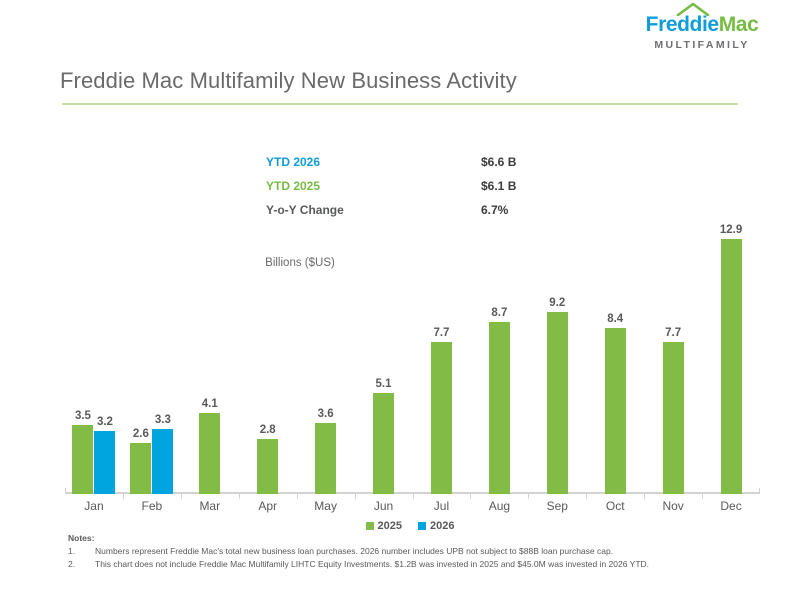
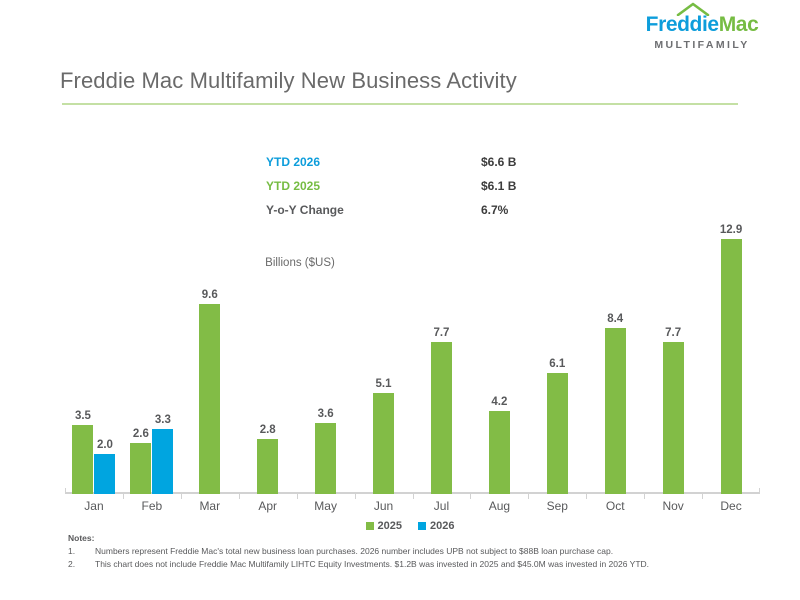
2026/Jan: 3.2 -> 2.0
2025/Mar: 4.1 -> 9.6
2025/Aug: 8.7 -> 4.2
2025/Sep: 9.2 -> 6.1
